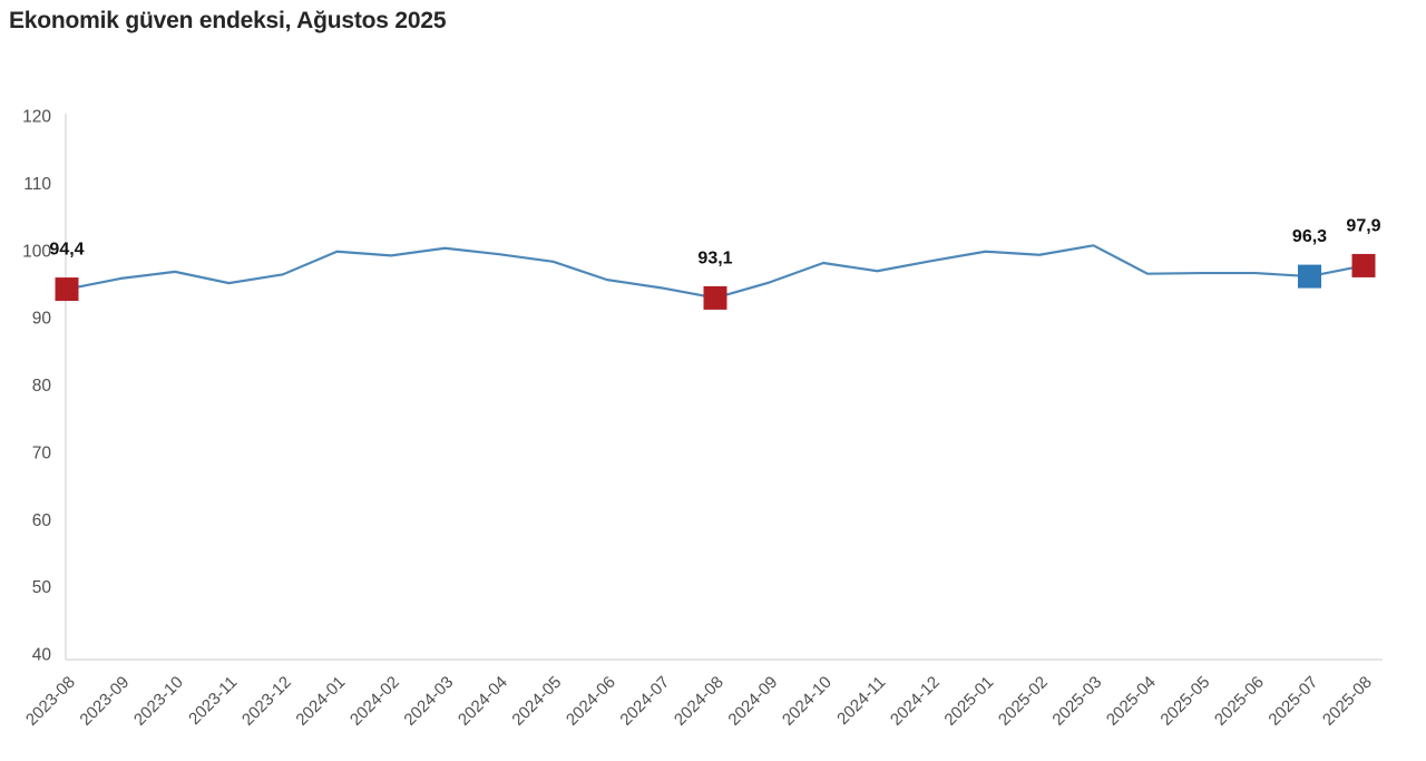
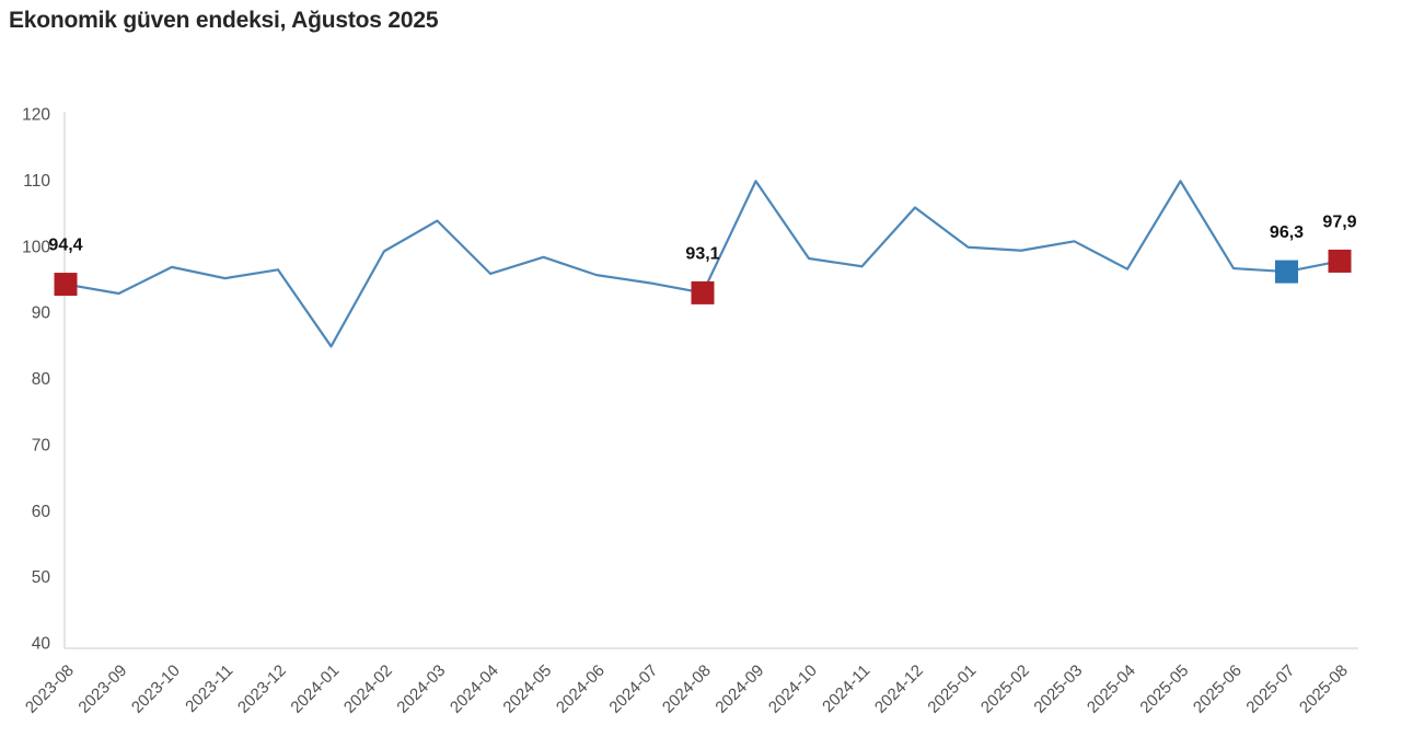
2023-09: 96 -> 93
2024-01: 100 -> 85
2024-03: 100 -> 104
2024-04: 100 -> 96
2024-09: 95 -> 110
2024-12: 99 -> 106
2025-05: 97 -> 110
